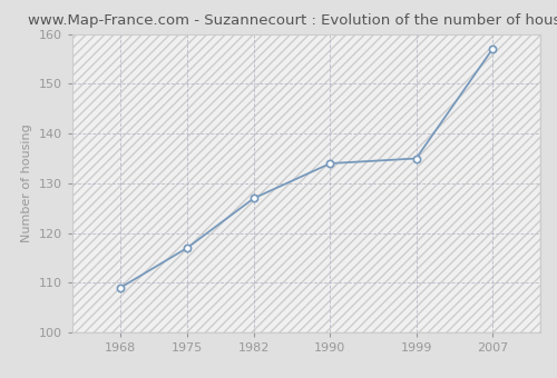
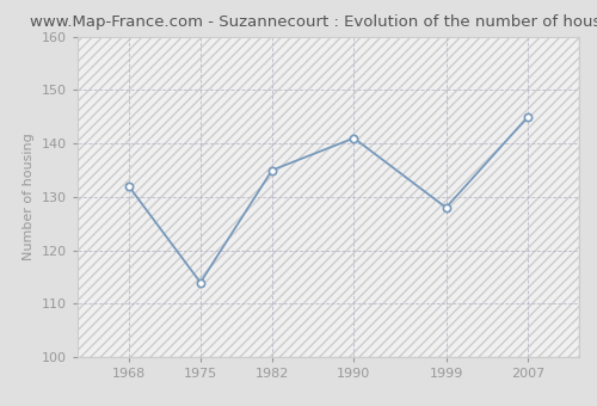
1968: 109 -> 132
1975: 117 -> 114
1982: 127 -> 135
1990: 134 -> 141
1999: 135 -> 128
2007: 157 -> 145
